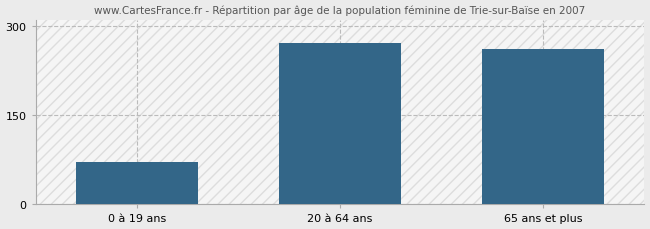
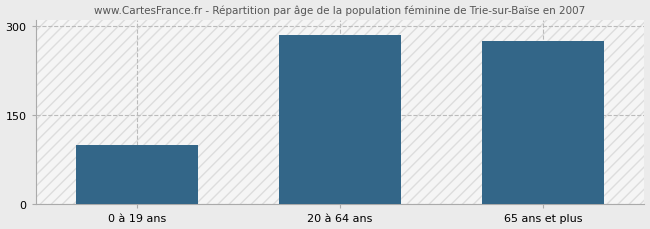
0 à 19 ans: 72 -> 100
20 à 64 ans: 272 -> 285
65 ans et plus: 262 -> 275
